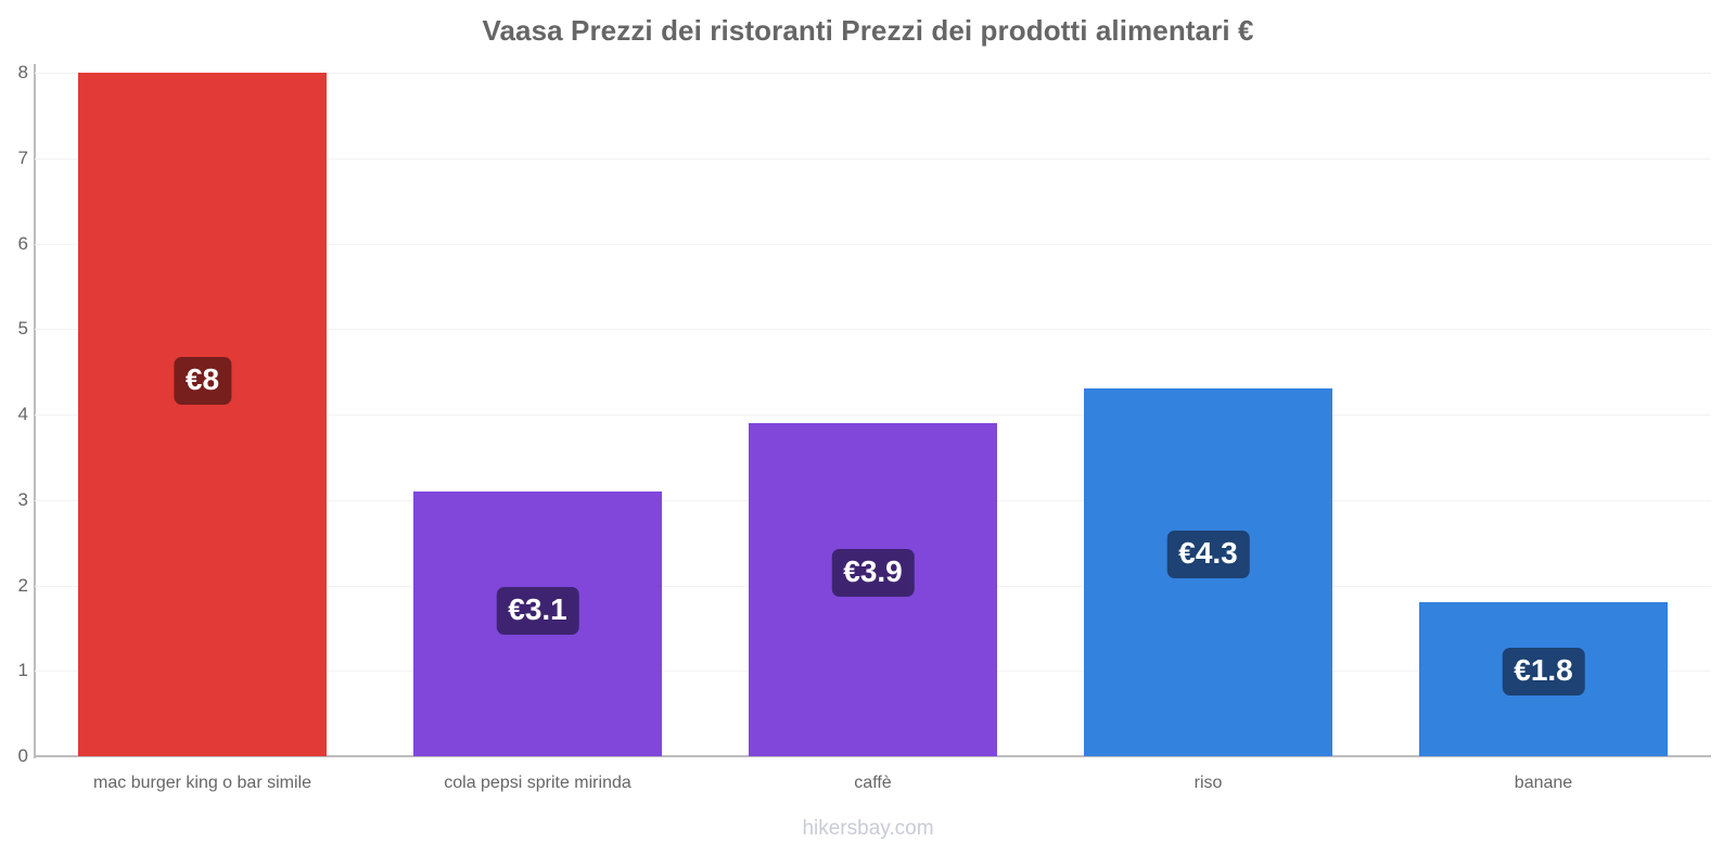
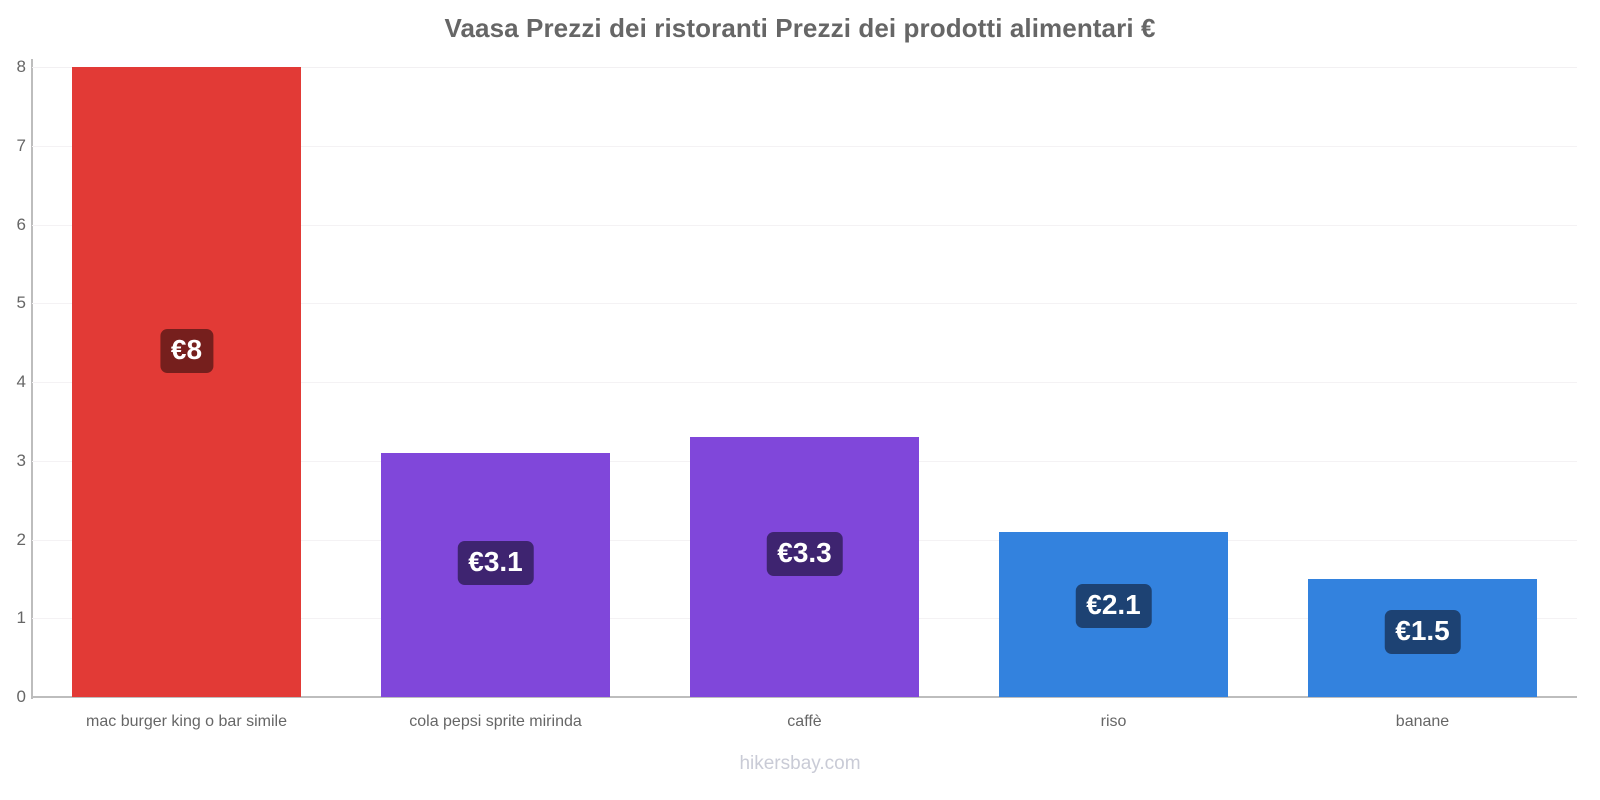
caffè: €3.9 -> €3.3
riso: €4.3 -> €2.1
banane: €1.8 -> €1.5
